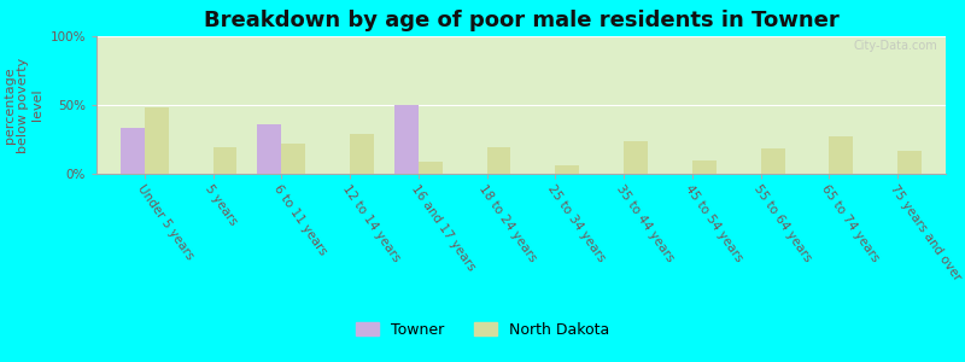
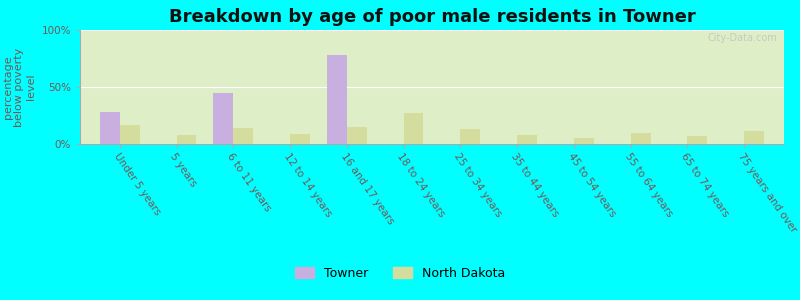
Towner/Under 5 years: 33% -> 28%
North Dakota/Under 5 years: 48% -> 17%
North Dakota/5 years: 19% -> 8%
Towner/6 to 11 years: 36% -> 45%
North Dakota/6 to 11 years: 22% -> 14%
North Dakota/12 to 14 years: 29% -> 9%
Towner/16 and 17 years: 50% -> 78%
North Dakota/16 and 17 years: 9% -> 15%
North Dakota/18 to 24 years: 19% -> 27%
North Dakota/25 to 34 years: 6% -> 13%
North Dakota/35 to 44 years: 24% -> 8%
North Dakota/45 to 54 years: 10% -> 5%
North Dakota/55 to 64 years: 18% -> 10%
North Dakota/65 to 74 years: 27% -> 7%
North Dakota/75 years and over: 17% -> 11%
